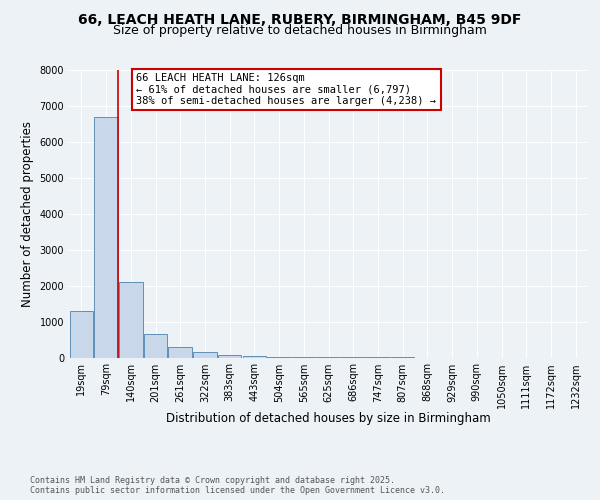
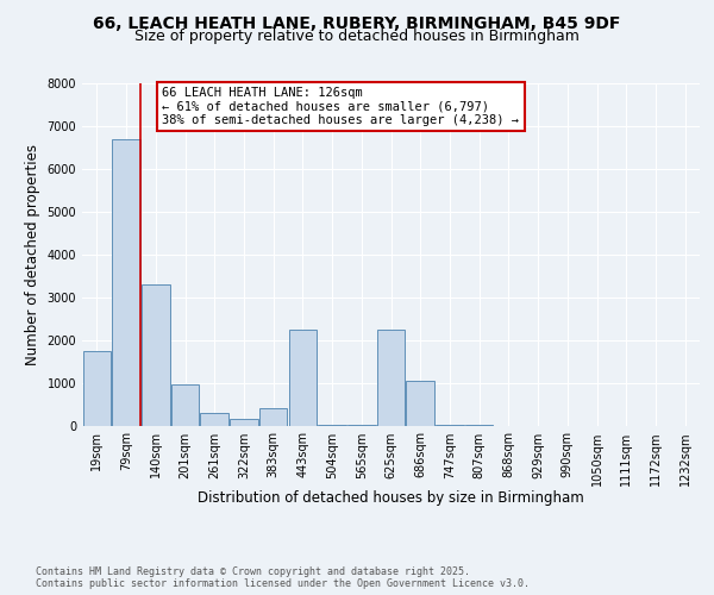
19sqm: 1300 -> 1750
140sqm: 2100 -> 3300
201sqm: 650 -> 950
383sqm: 80 -> 400
443sqm: 50 -> 2250
625sqm: 0 -> 2250
686sqm: 0 -> 1050
